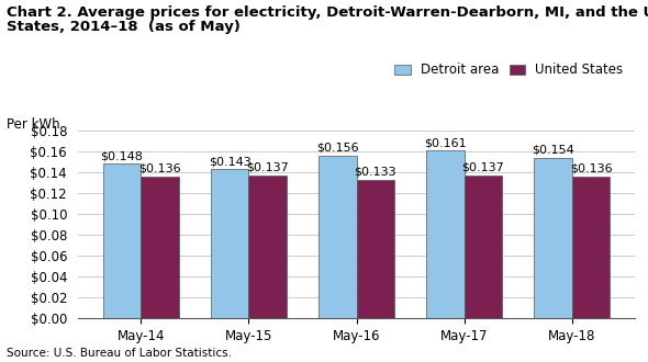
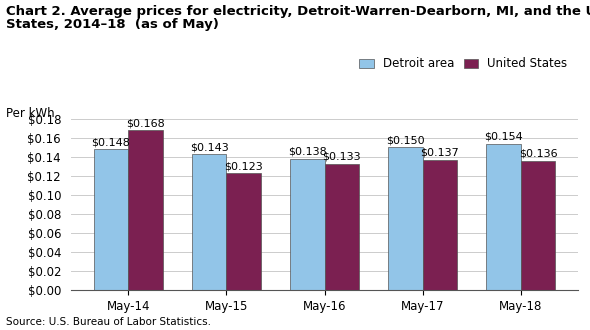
United States/May-14: $0.136 -> $0.168
United States/May-15: $0.137 -> $0.123
Detroit area/May-16: $0.156 -> $0.138
Detroit area/May-17: $0.161 -> $0.150
